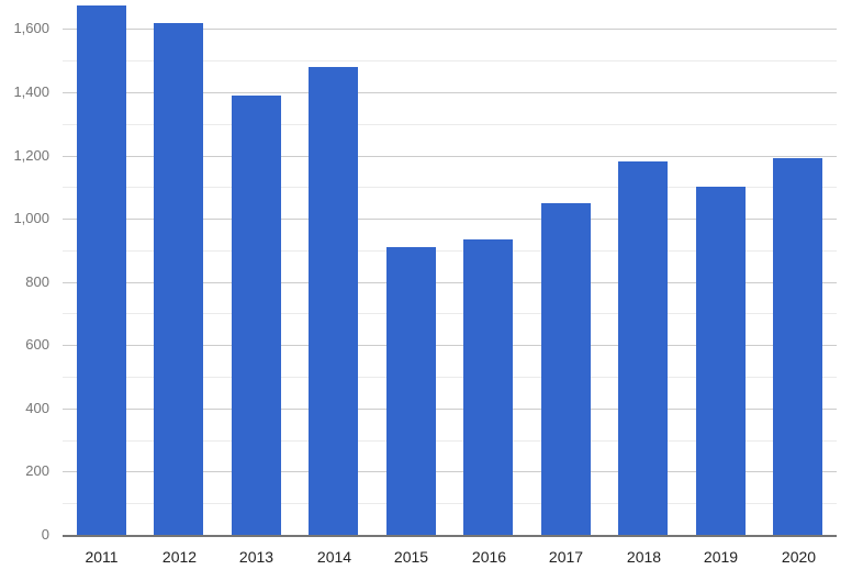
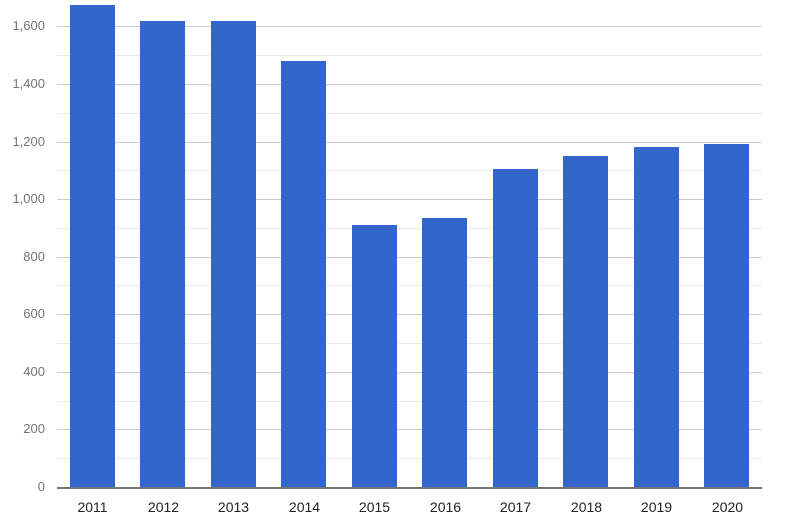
2013: 1390 -> 1620
2017: 1050 -> 1100
2018: 1180 -> 1150
2019: 1100 -> 1180
